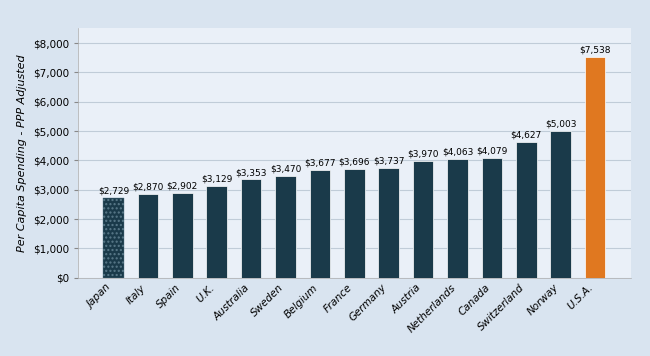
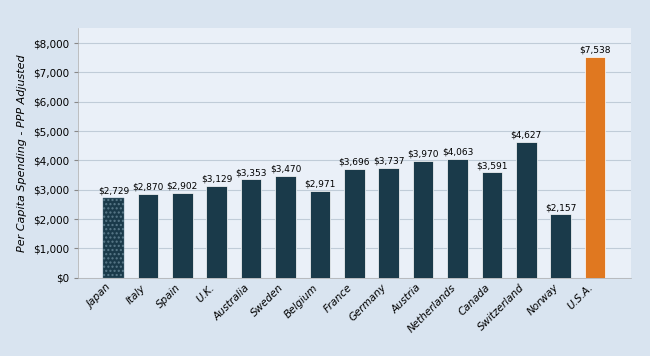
Belgium: $3,677 -> $2,971
Canada: $4,079 -> $3,591
Norway: $5,003 -> $2,157
